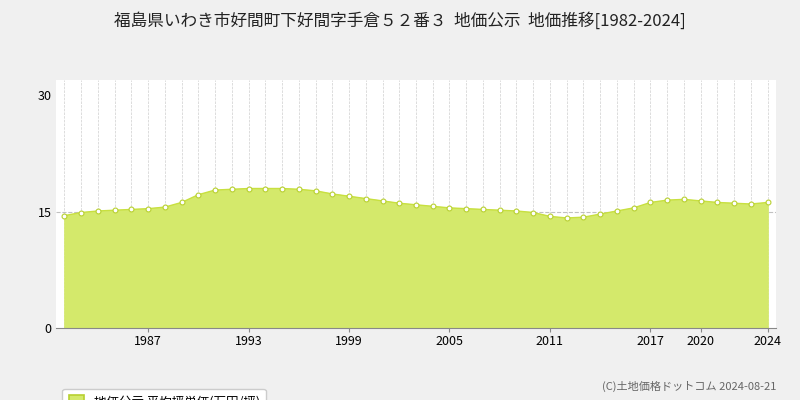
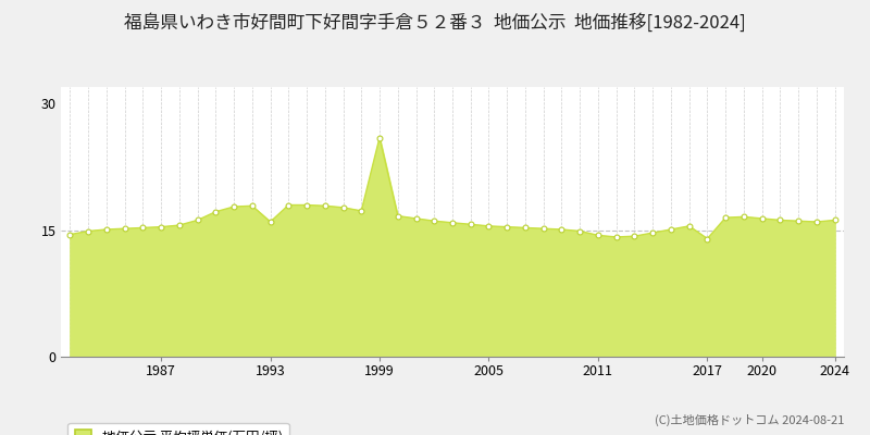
1993: 18.0 -> 16.0
1999: 17.0 -> 26.0
2017: 16.2 -> 14.0
